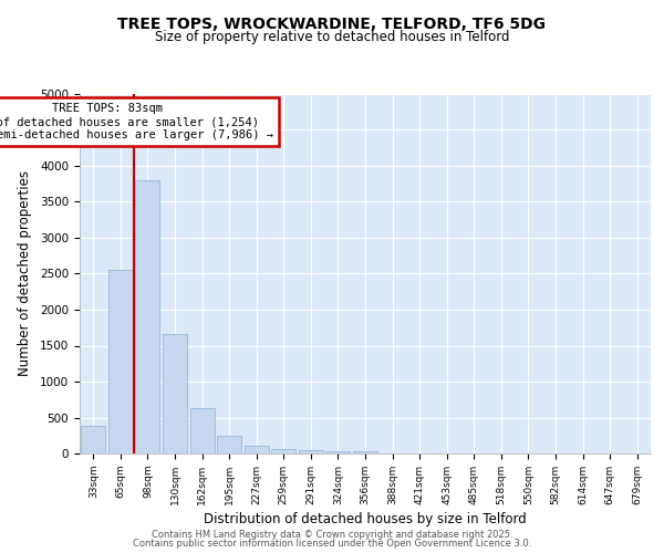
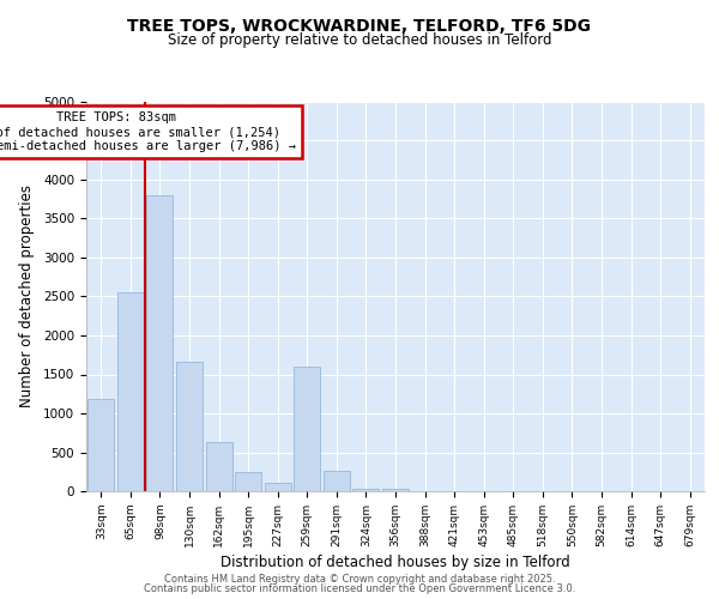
33sqm: 390 -> 1180
259sqm: 60 -> 1600
291sqm: 40 -> 260
